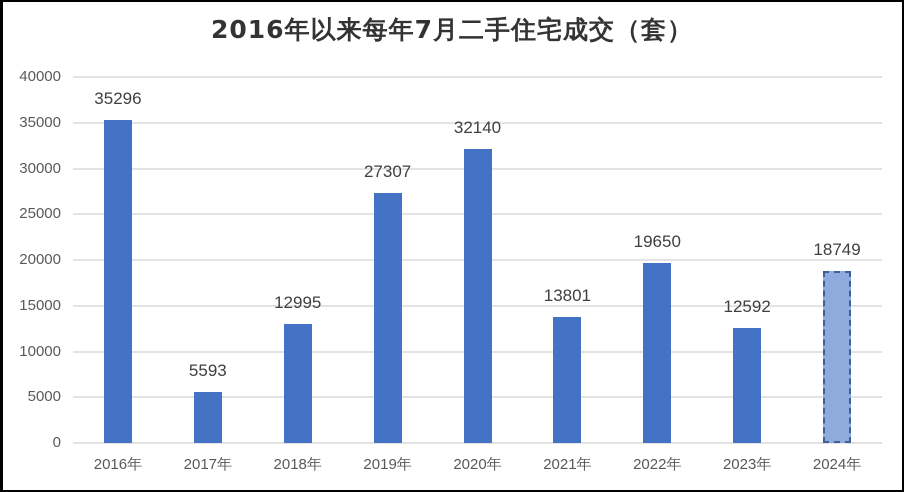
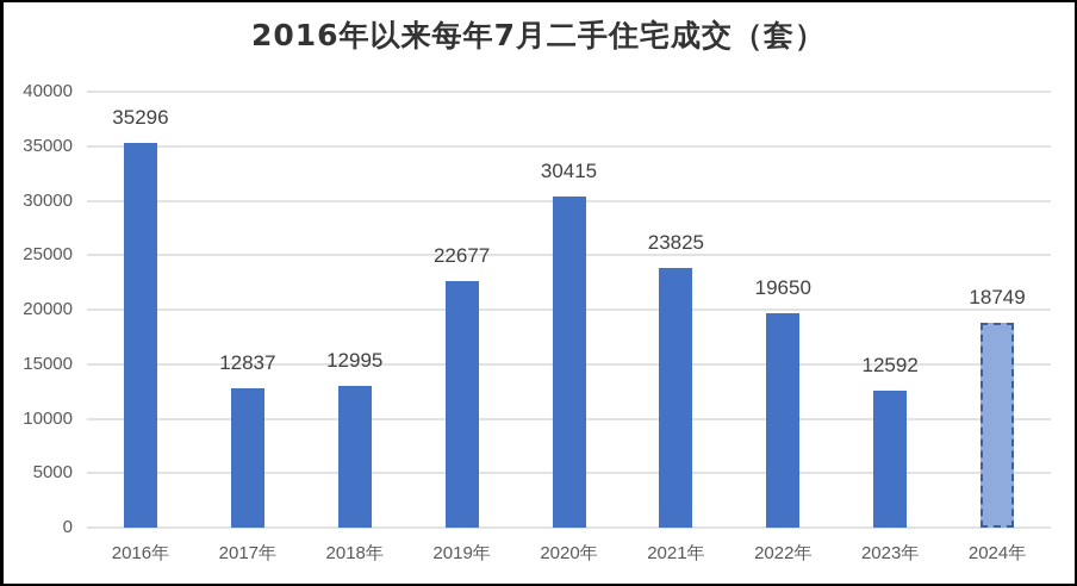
2017年: 5593 -> 12837
2019年: 27307 -> 22677
2020年: 32140 -> 30415
2021年: 13801 -> 23825
